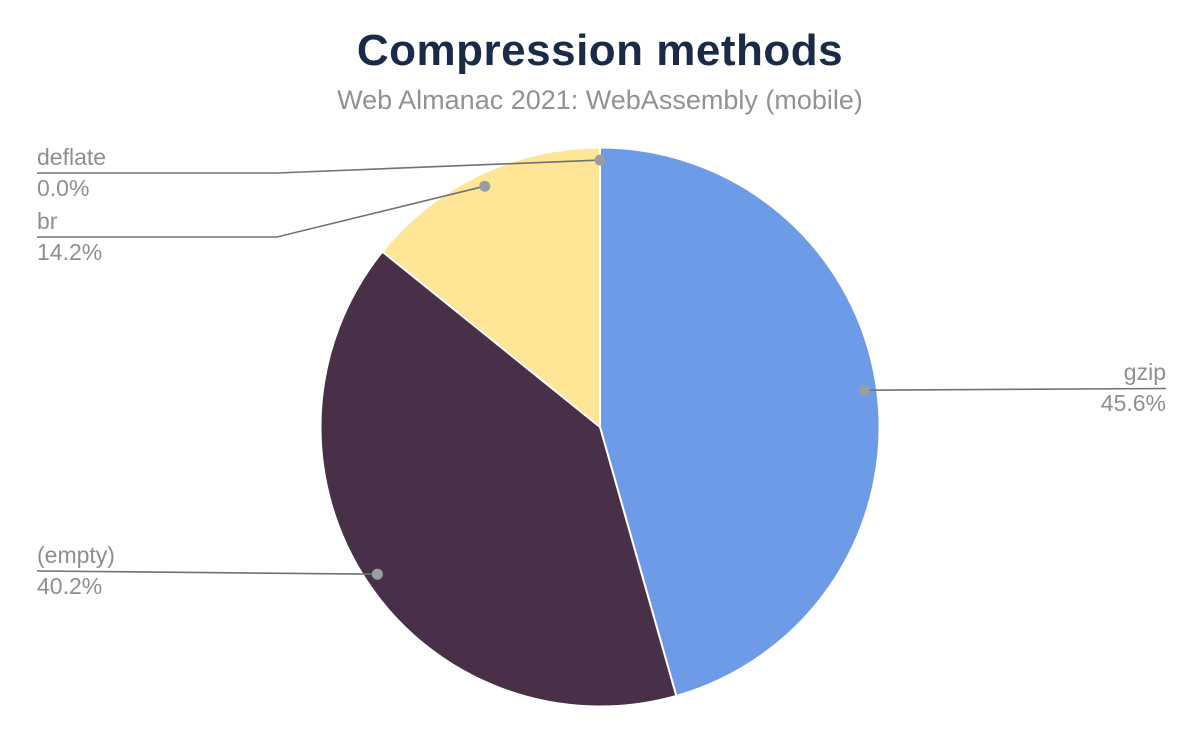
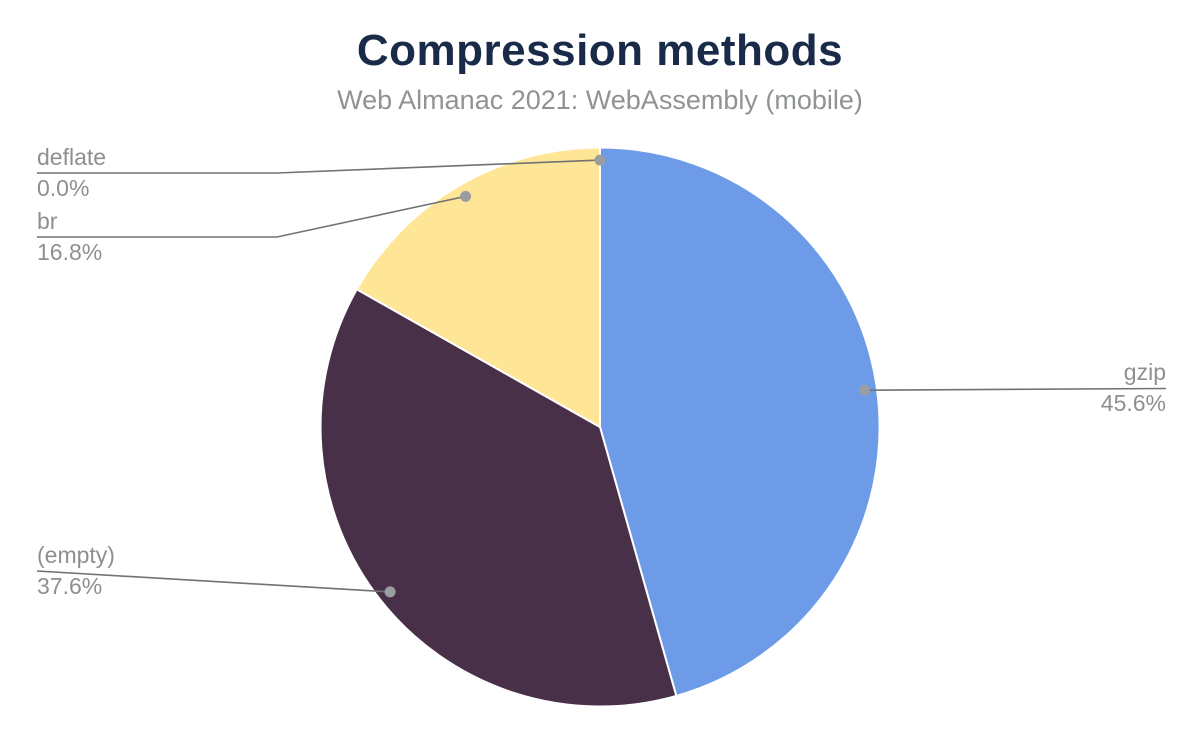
(empty): 40.2% -> 37.6%
br: 14.2% -> 16.8%
